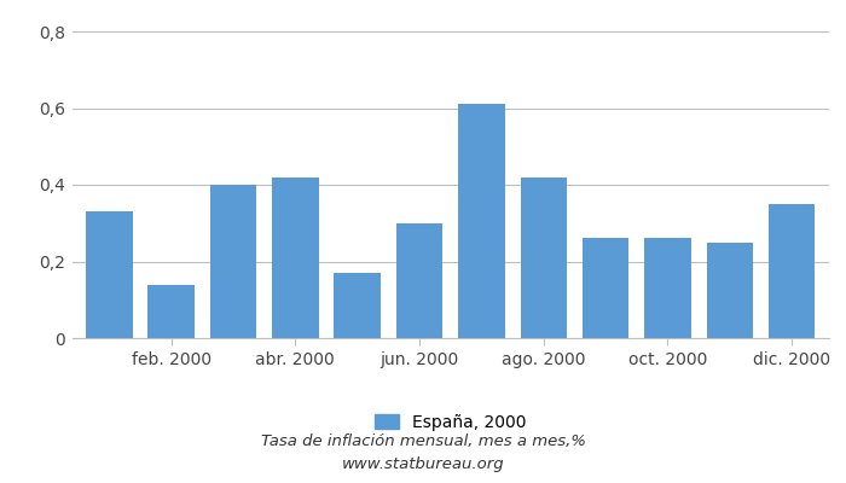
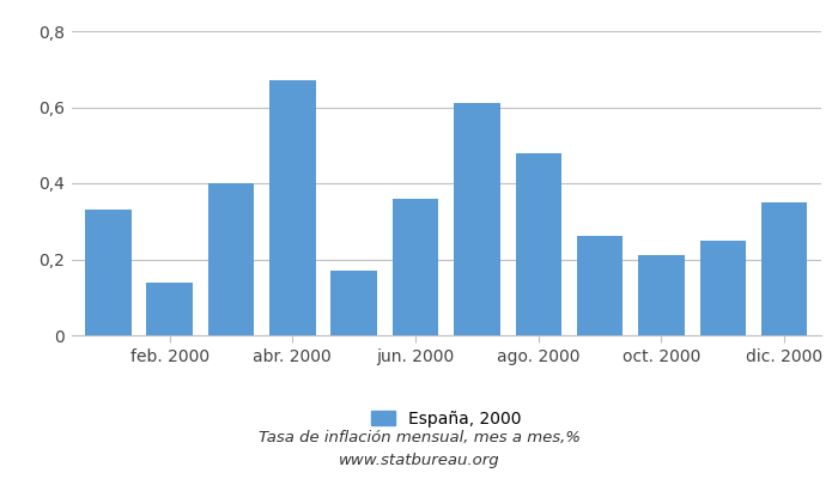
abr. 2000: 0,42 -> 0,67
jun. 2000: 0,30 -> 0,36
ago. 2000: 0,42 -> 0,48
oct. 2000: 0,26 -> 0,21
